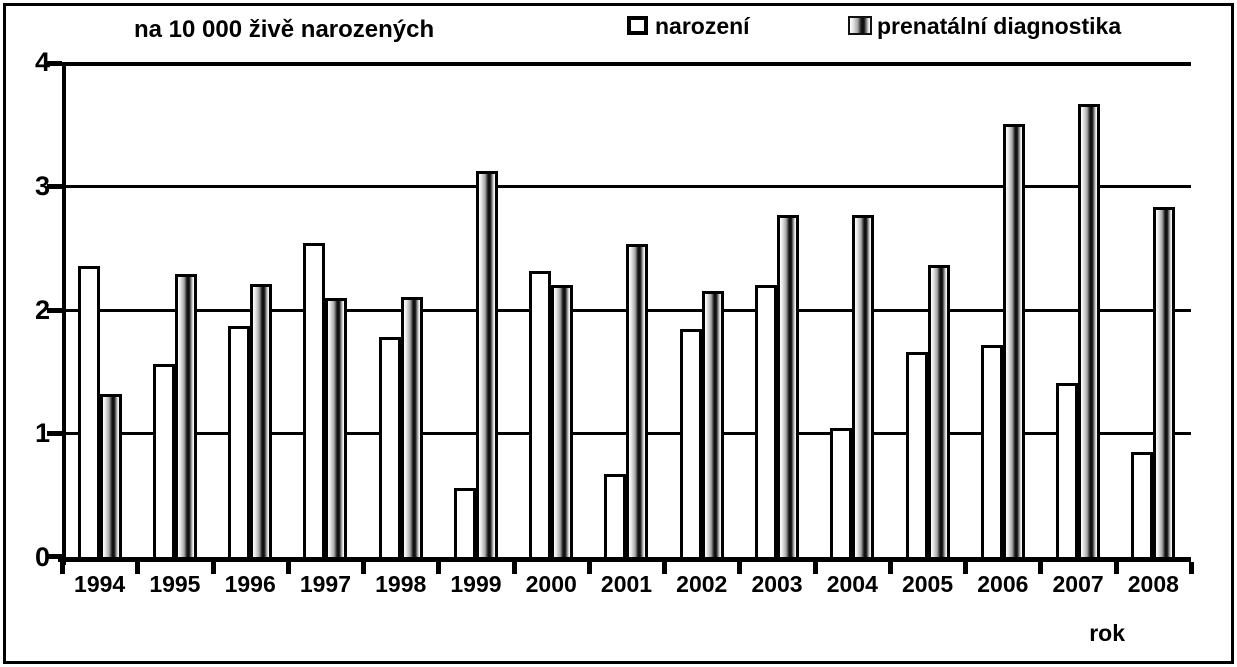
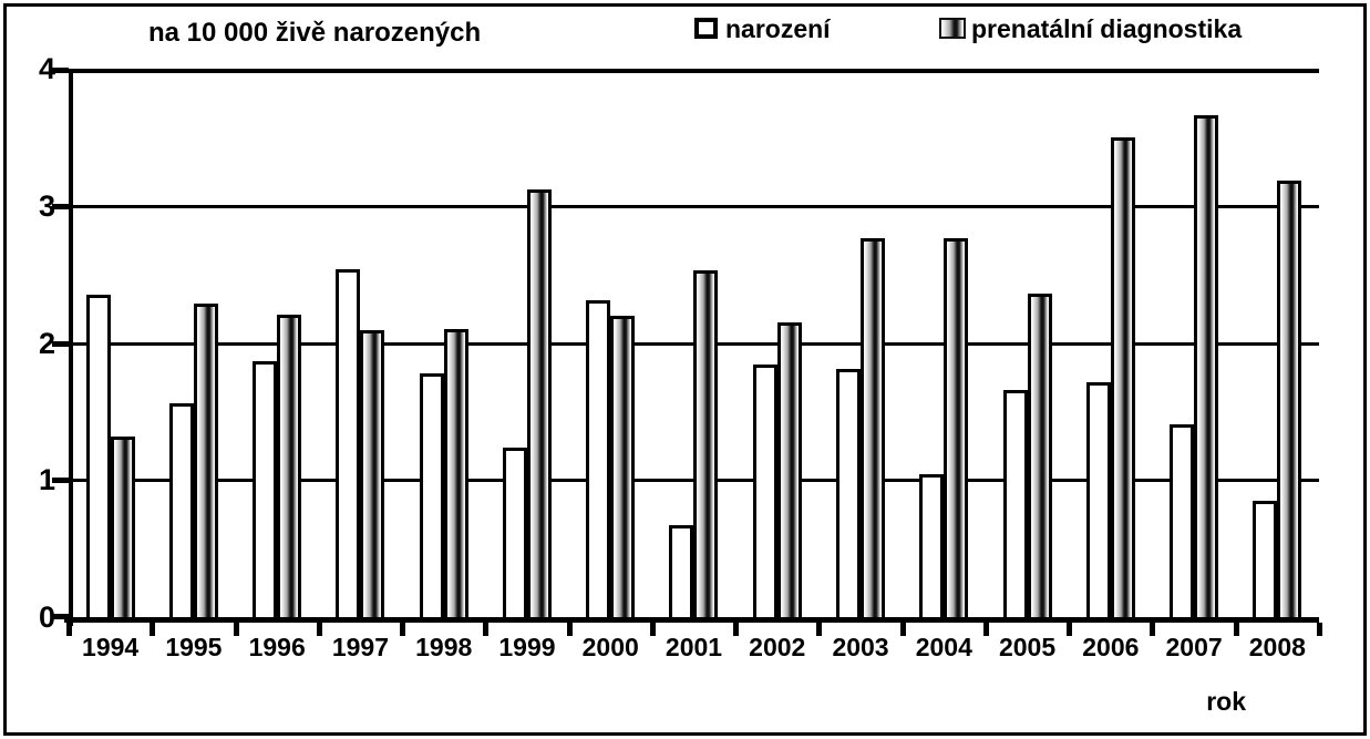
narození/1999: 0.56 -> 1.24
narození/2003: 2.20 -> 1.81
prenatální diagnostika/2008: 2.83 -> 3.18
